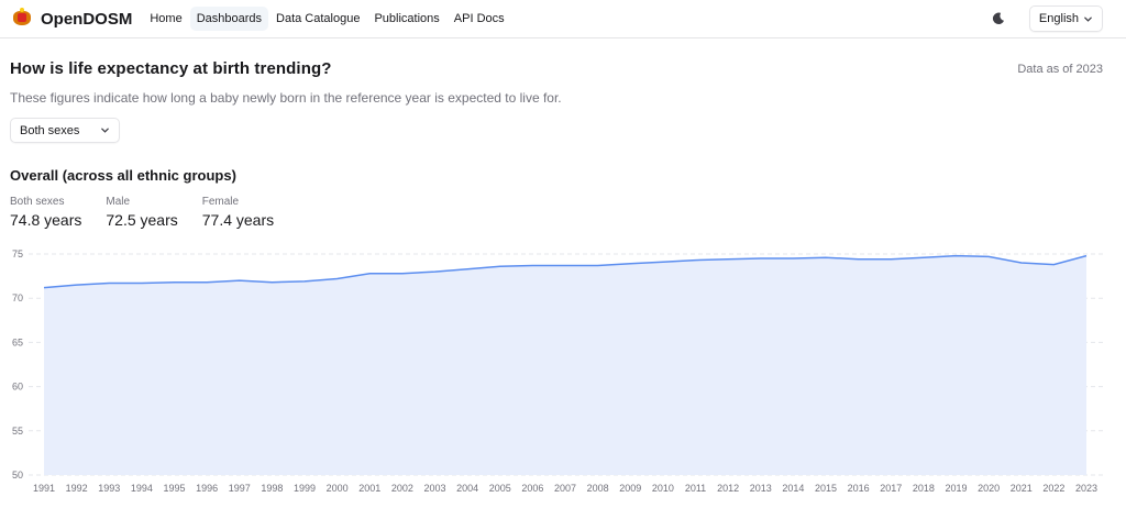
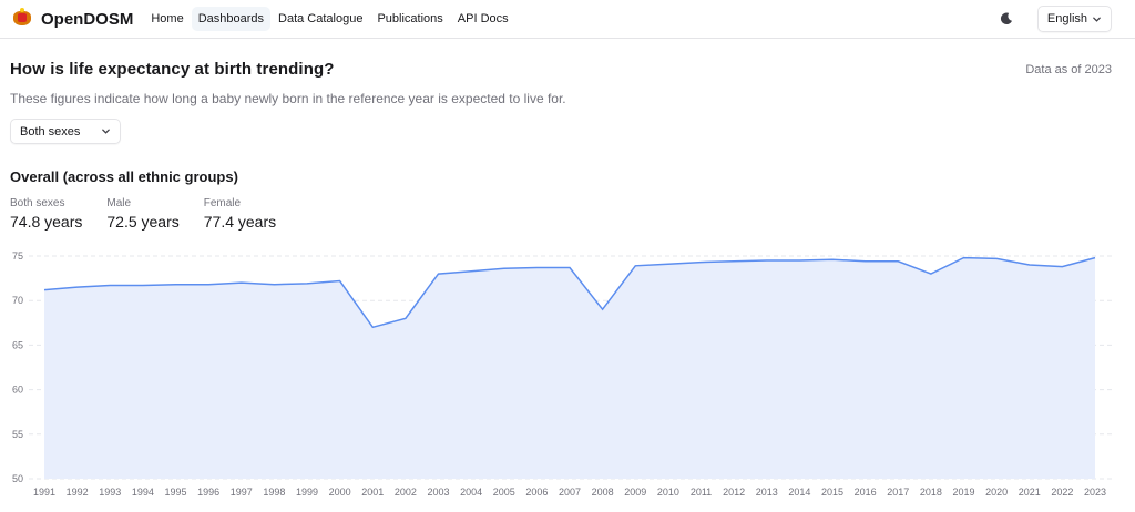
2001: 73 -> 67
2002: 73 -> 68
2008: 74 -> 69
2018: 75 -> 73
